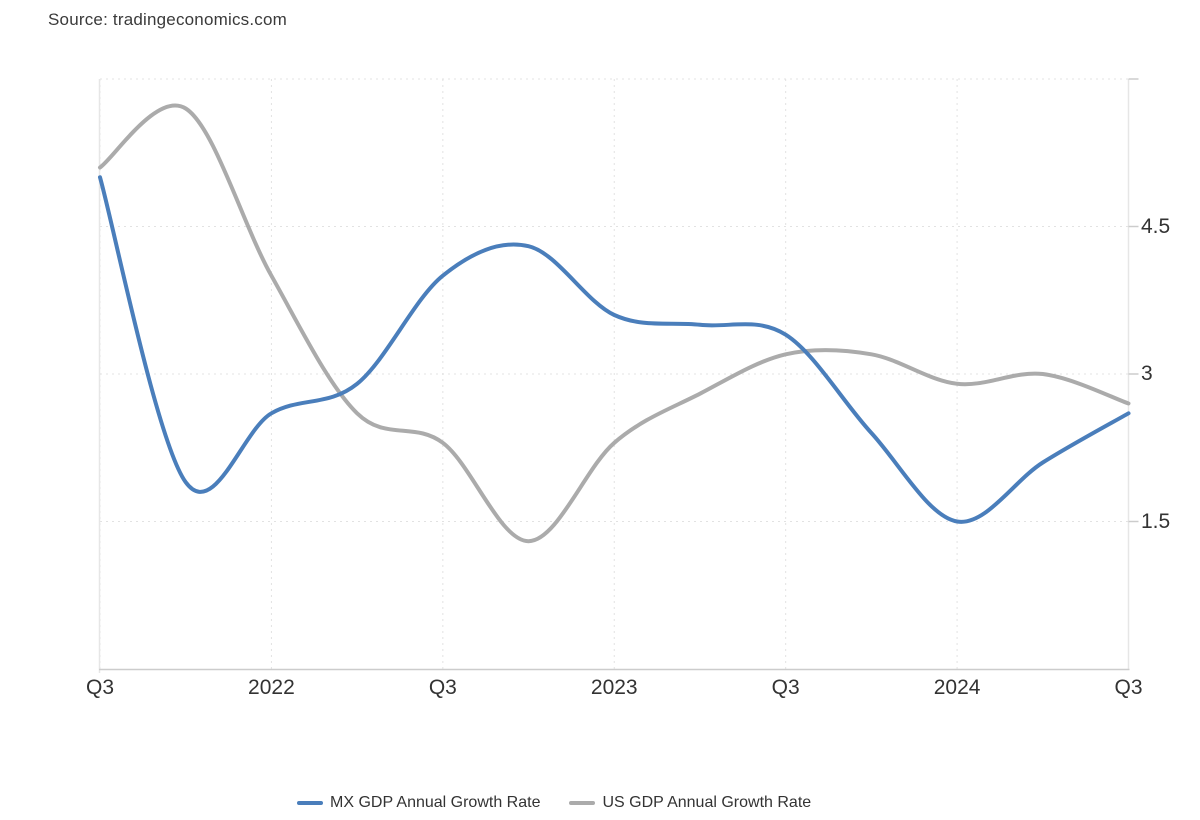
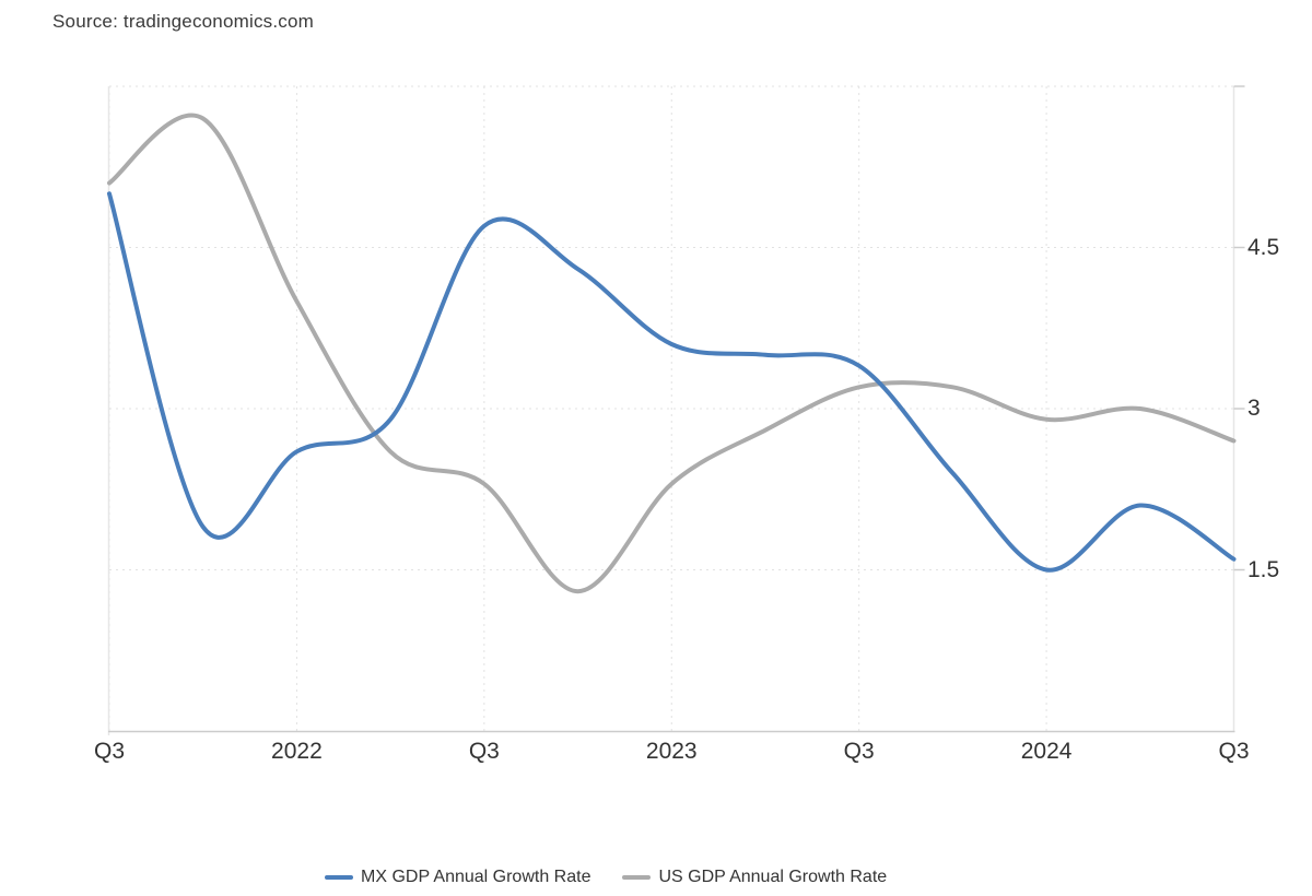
MX GDP Annual Growth Rate/Q3 2022: 4.0 -> 4.7
MX GDP Annual Growth Rate/Q3 2024: 2.6 -> 1.6
